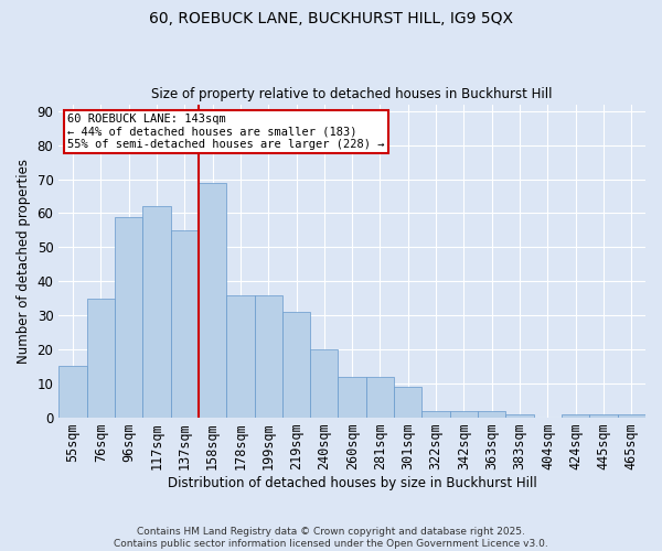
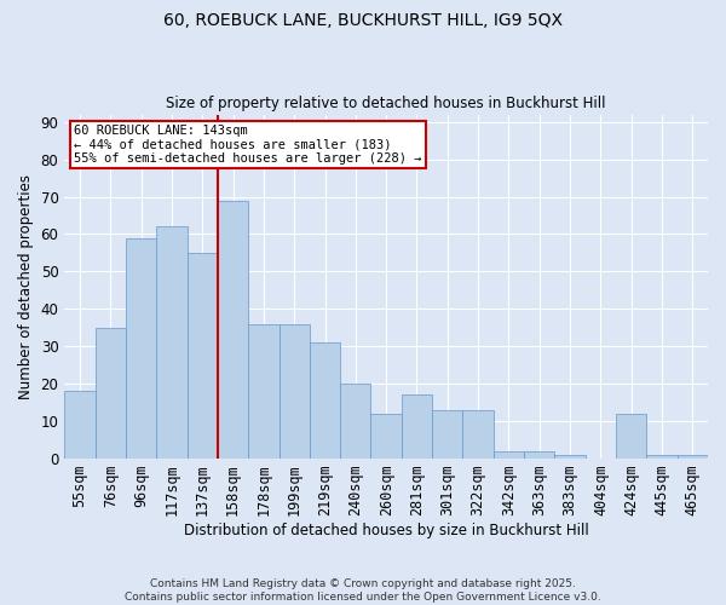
55sqm: 15 -> 18
281sqm: 12 -> 17
301sqm: 9 -> 13
322sqm: 2 -> 13
424sqm: 1 -> 12
